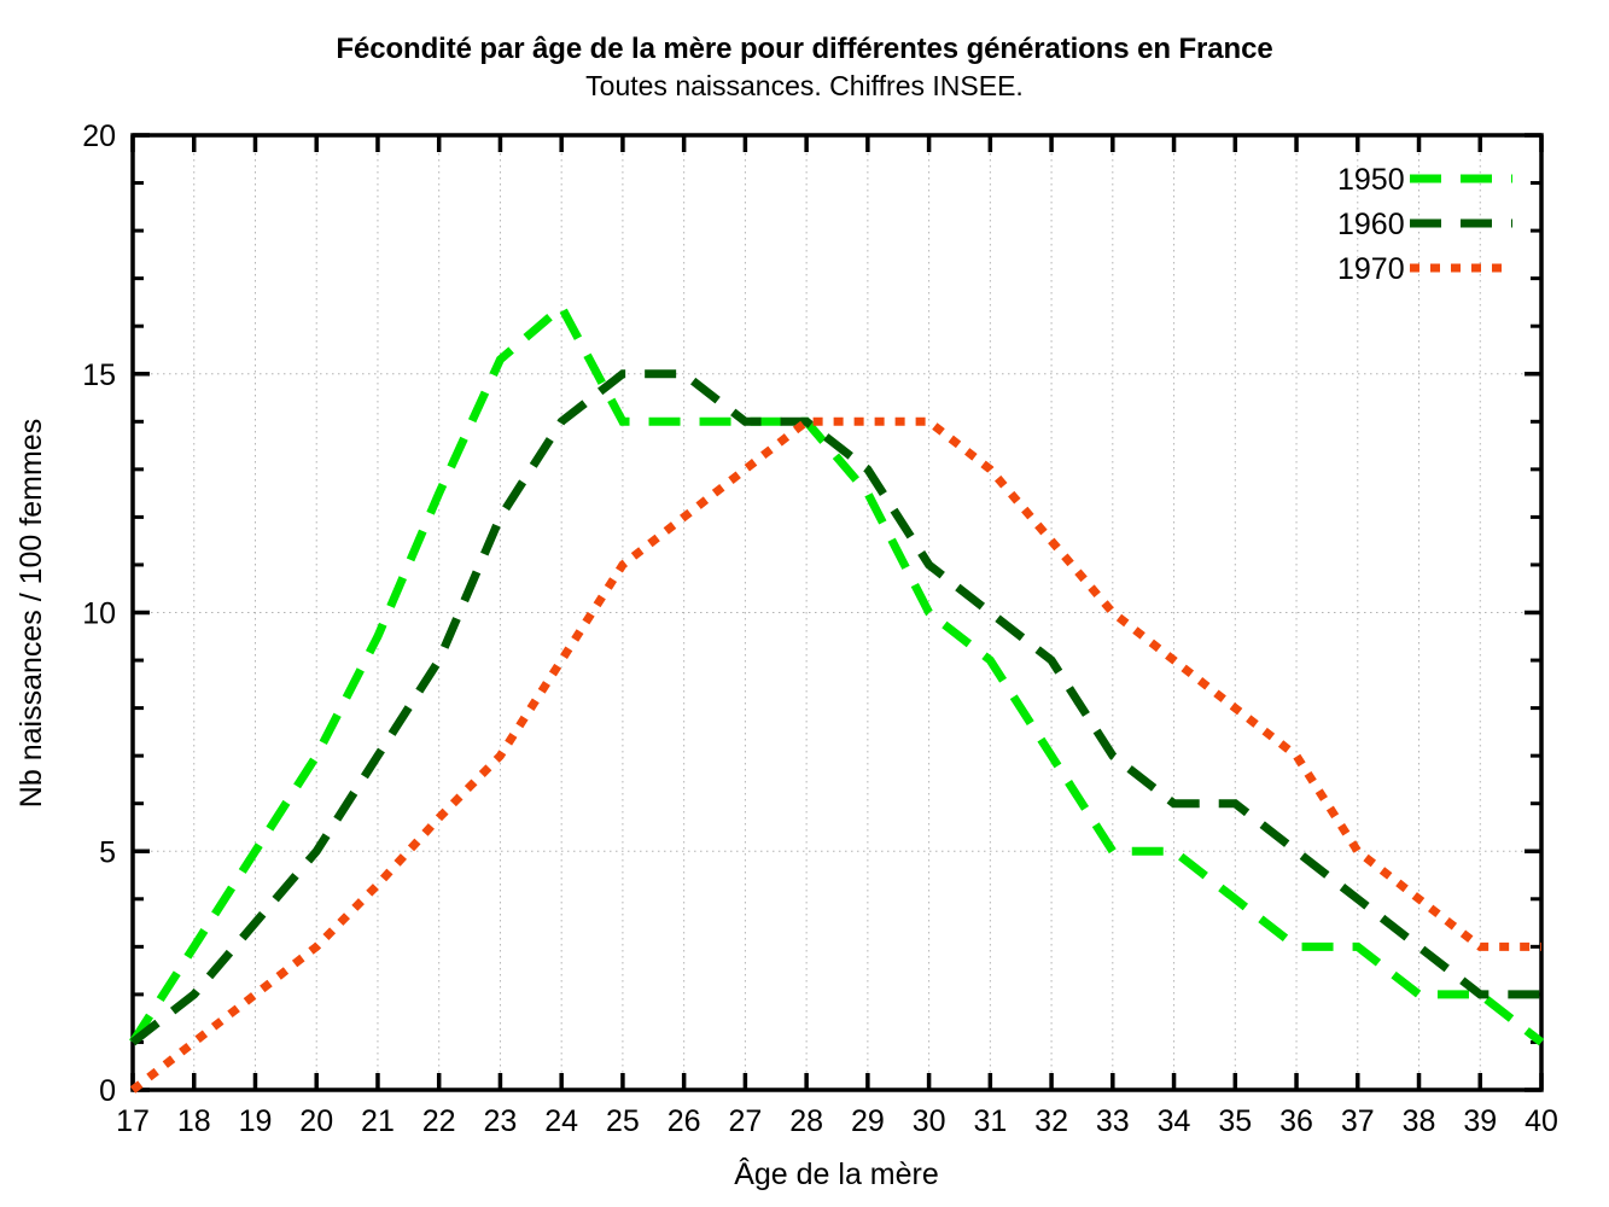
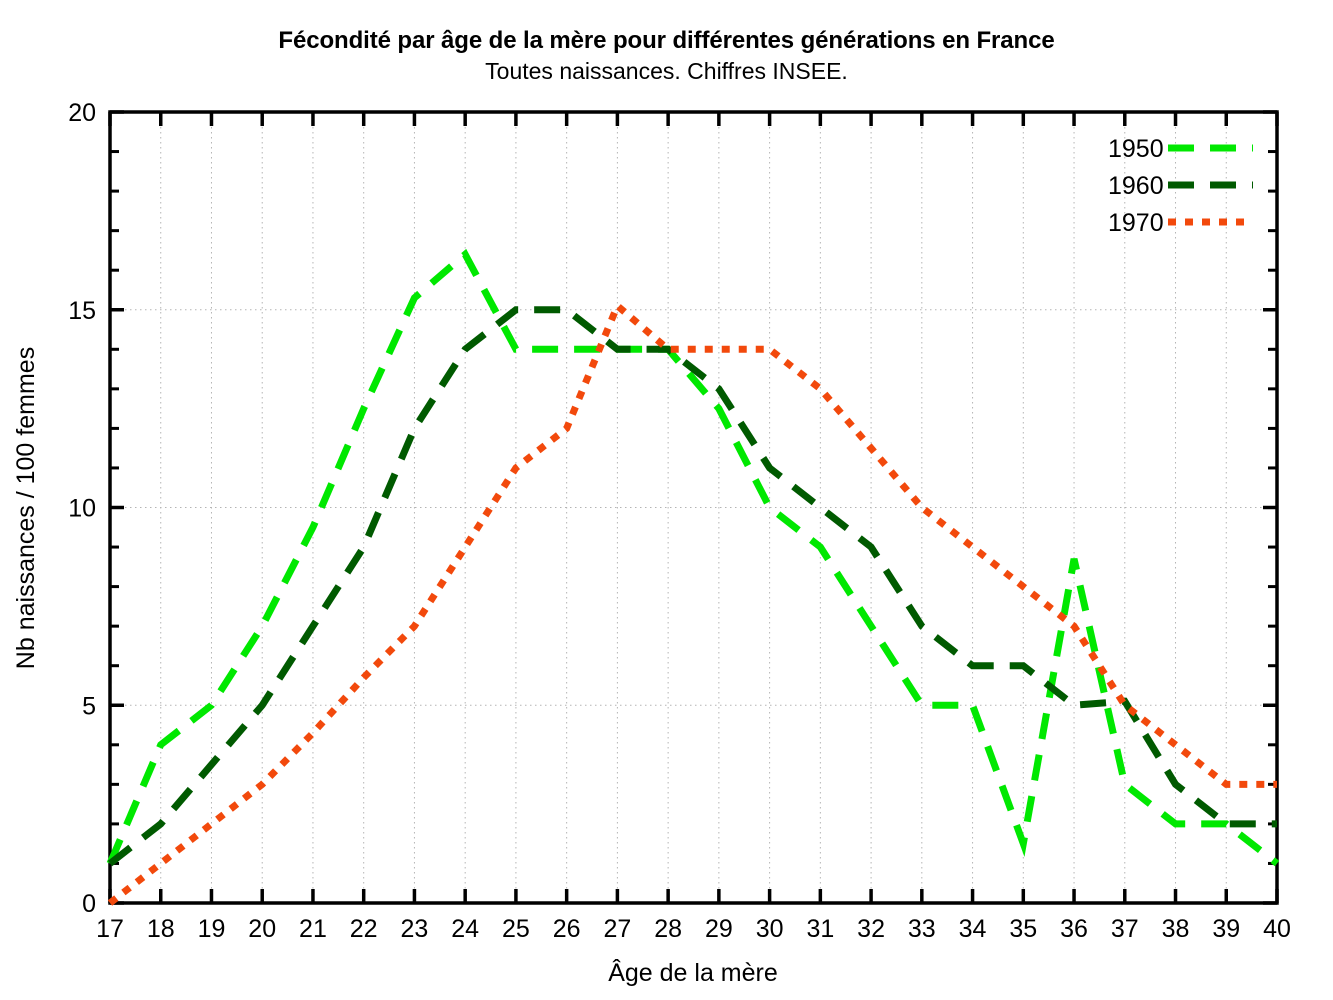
1950/18: 3.0 -> 4.0
1970/27: 13.0 -> 15.1
1950/35: 4.0 -> 1.5
1950/36: 3.0 -> 8.7
1960/37: 4.0 -> 5.1
